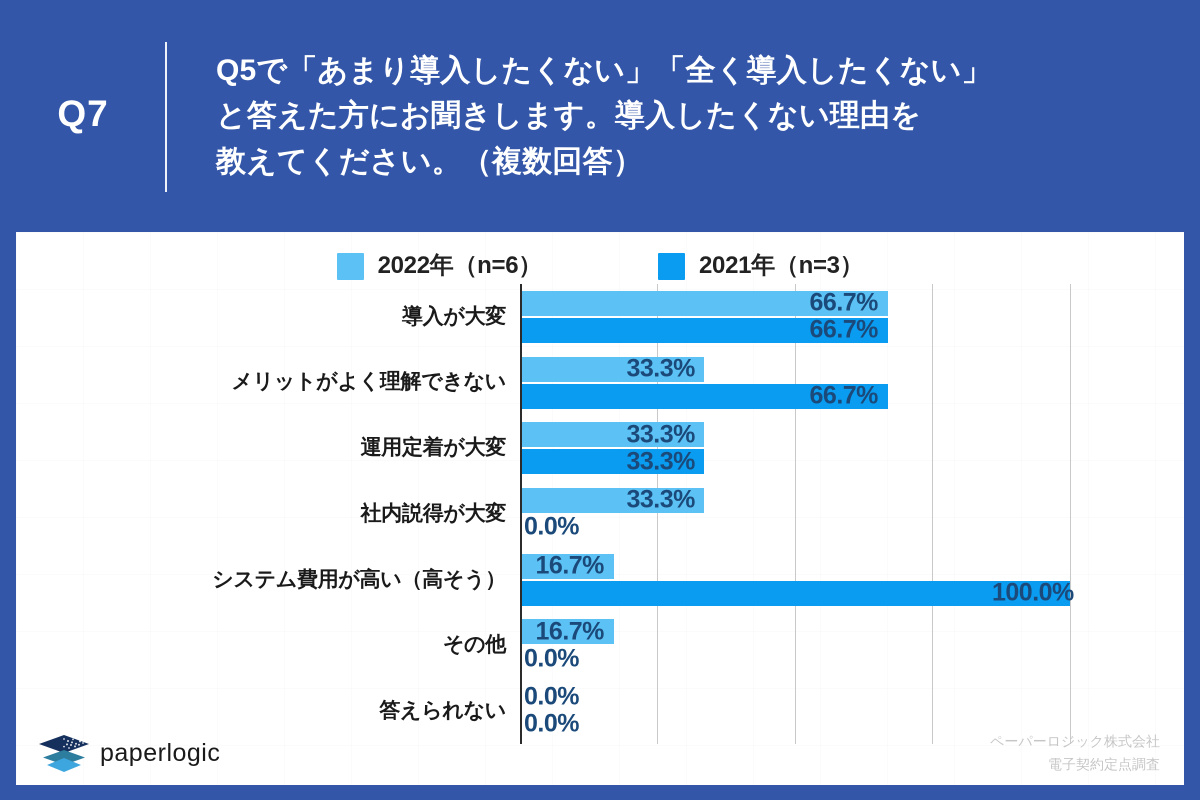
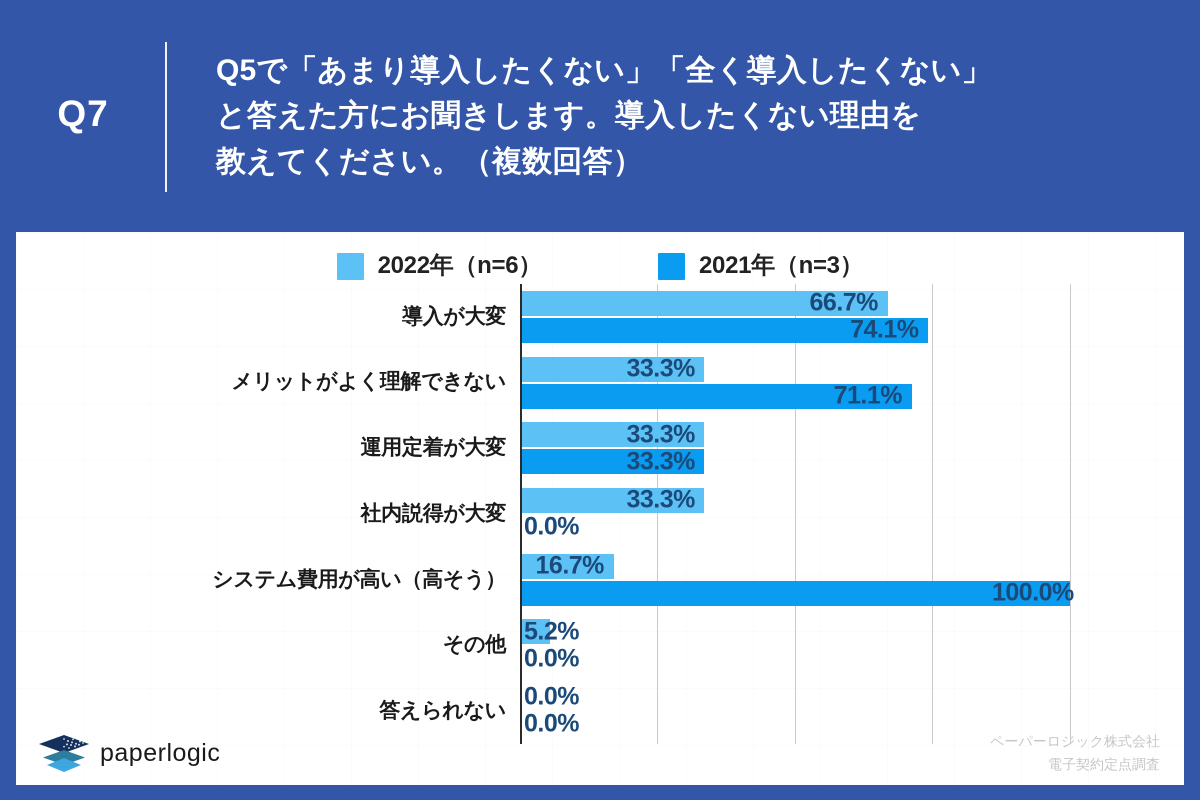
2021年（n=3）/導入が大変: 66.7% -> 74.1%
2021年（n=3）/メリットがよく理解できない: 66.7% -> 71.1%
2022年（n=6）/その他: 16.7% -> 5.2%
